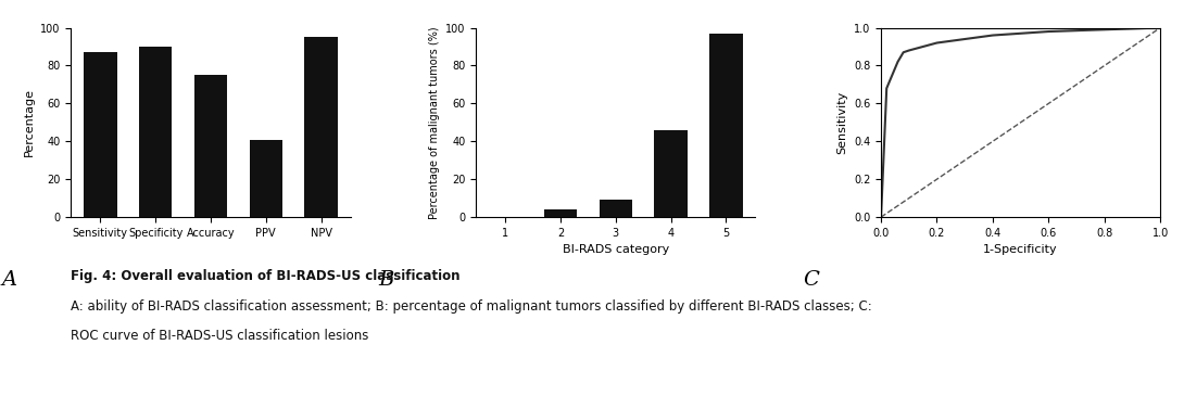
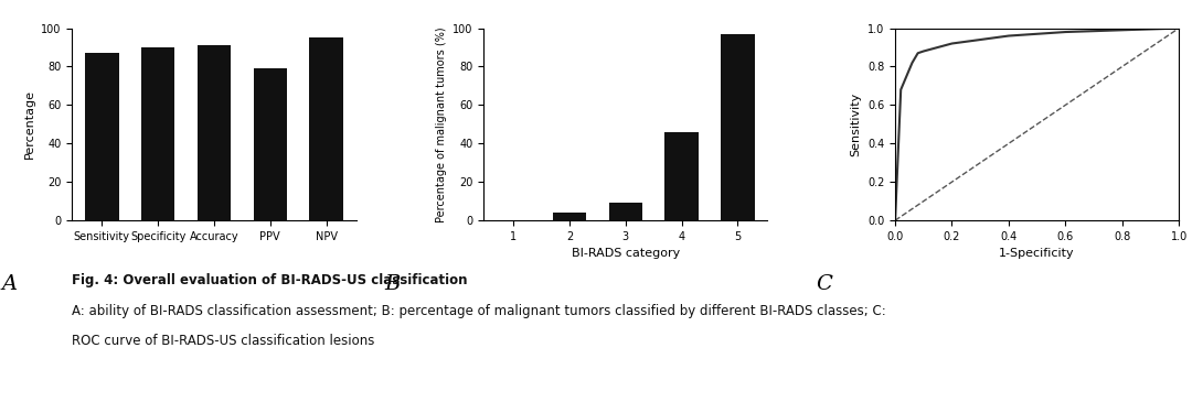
Accuracy: 75 -> 91
PPV: 41 -> 79
